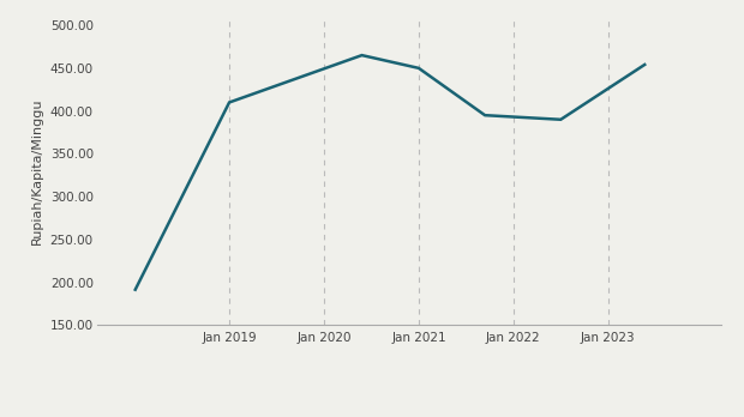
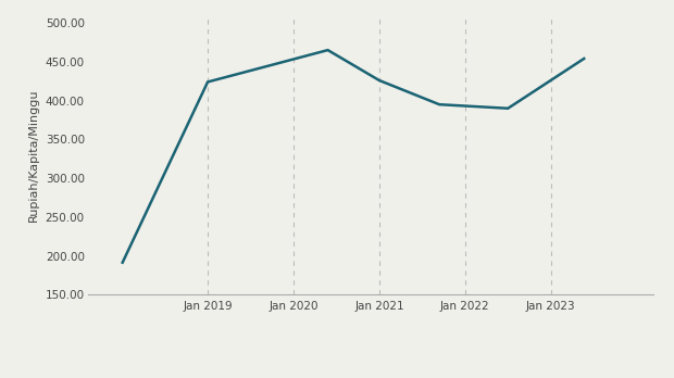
Jan 2019: 410 -> 424
Jan 2021: 450 -> 426
